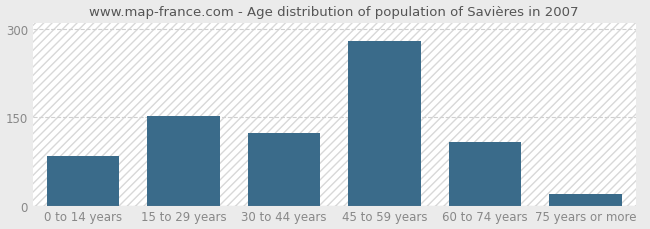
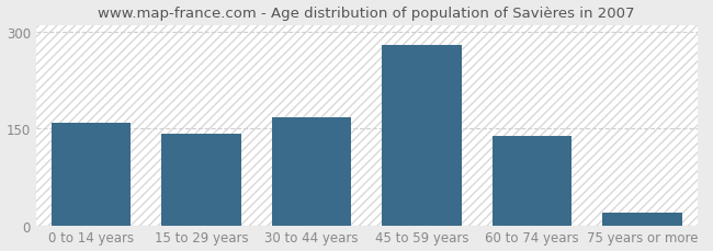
0 to 14 years: 84 -> 158
15 to 29 years: 152 -> 142
30 to 44 years: 124 -> 167
60 to 74 years: 108 -> 138
